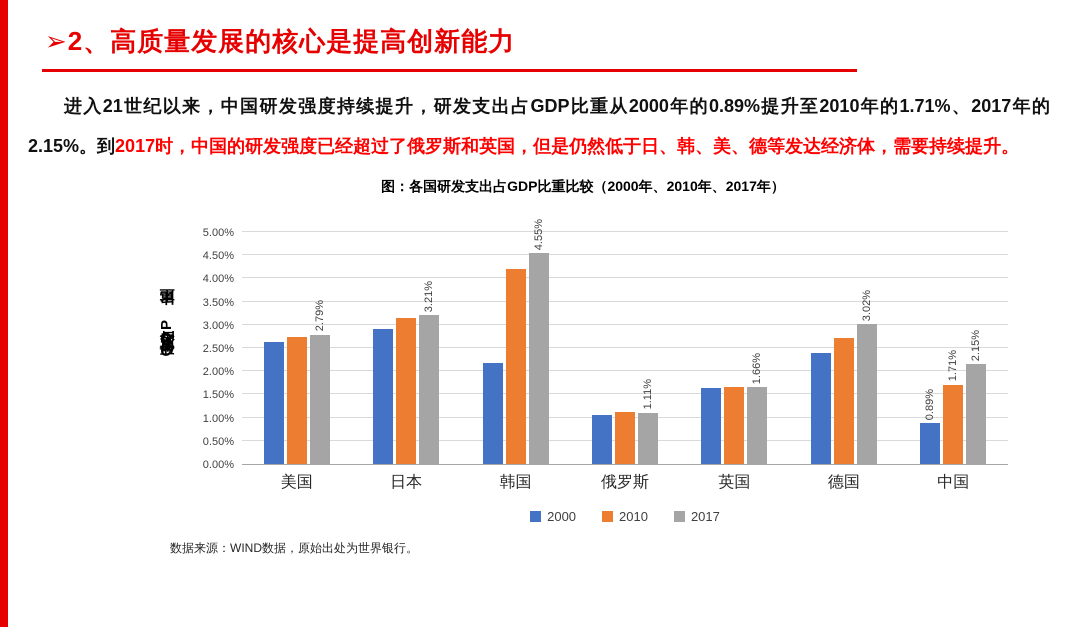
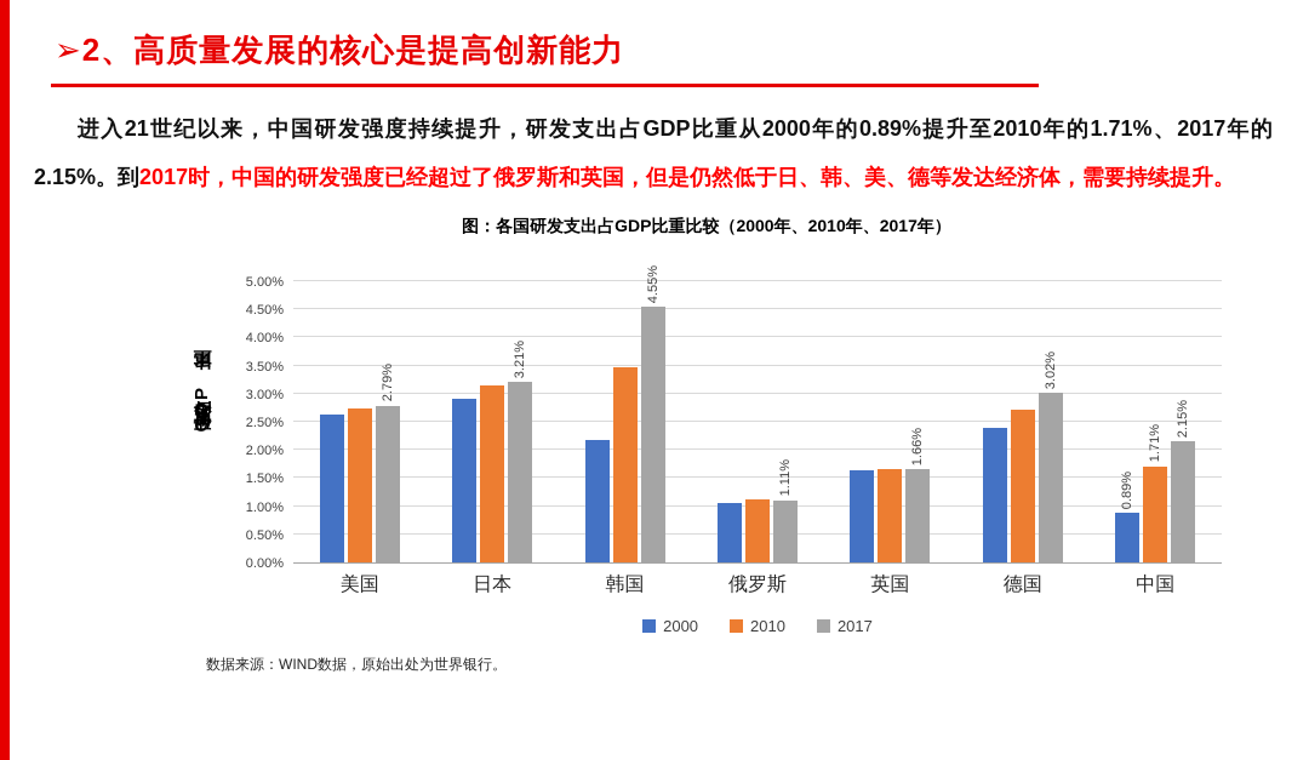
2010/韩国: 4.2% -> 3.5%
